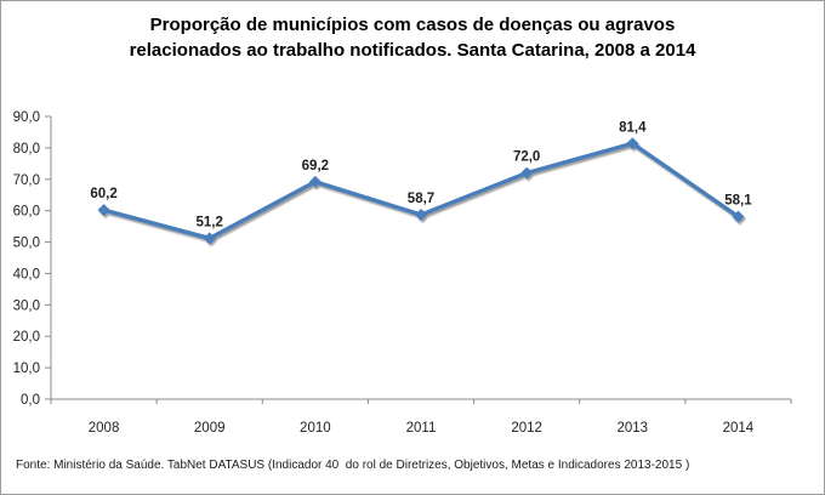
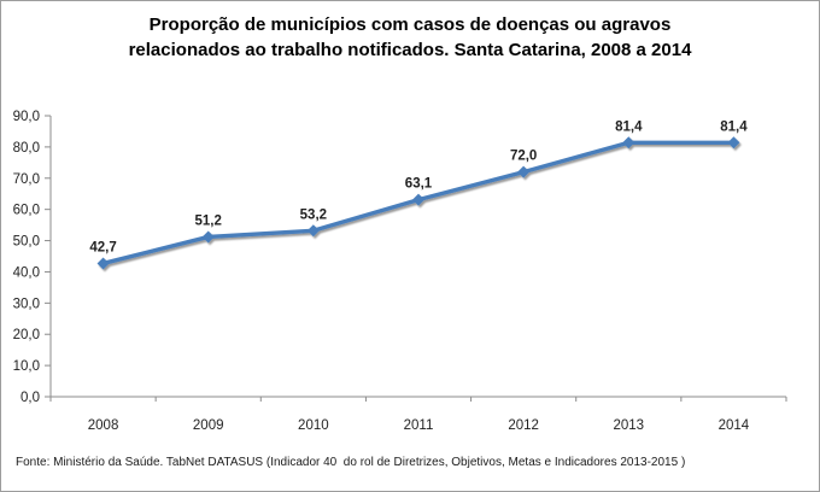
2008: 60,2 -> 42,7
2010: 69,2 -> 53,2
2011: 58,7 -> 63,1
2014: 58,1 -> 81,4
